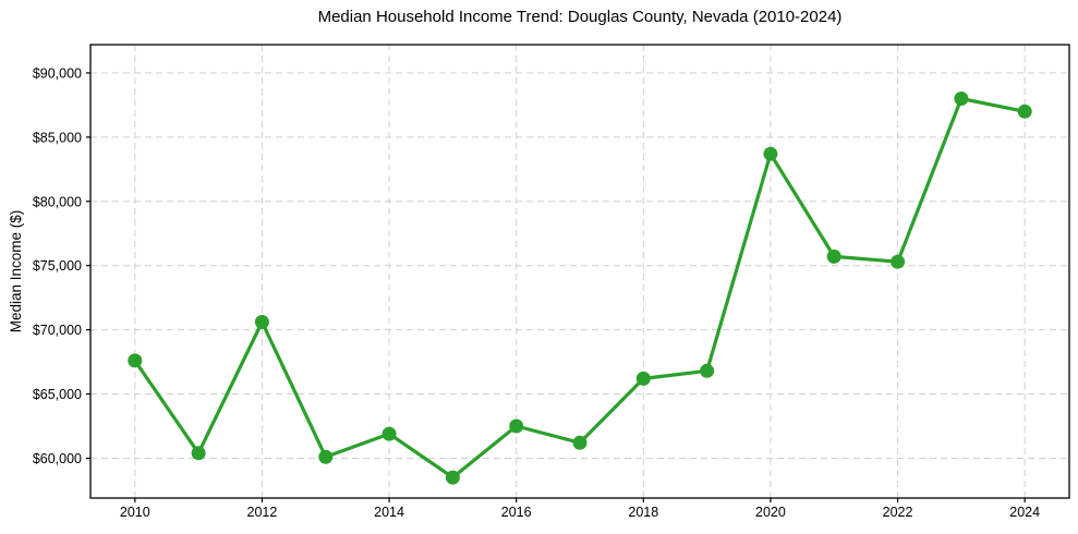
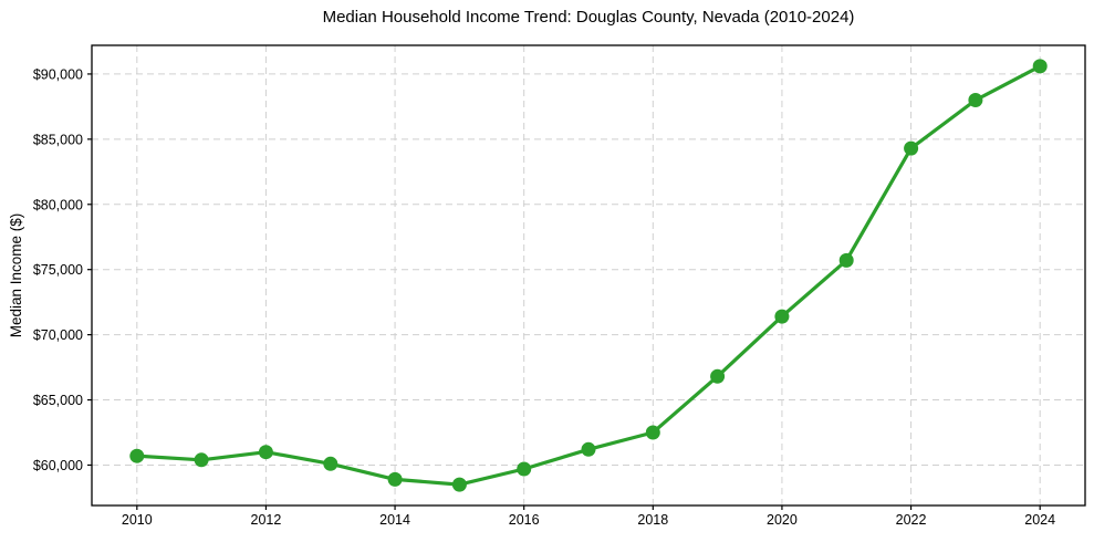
2010: $67600 -> $60700
2012: $70600 -> $61000
2014: $61900 -> $58900
2016: $62500 -> $59700
2018: $66200 -> $62500
2020: $83700 -> $71400
2022: $75300 -> $84300
2024: $87000 -> $90600
